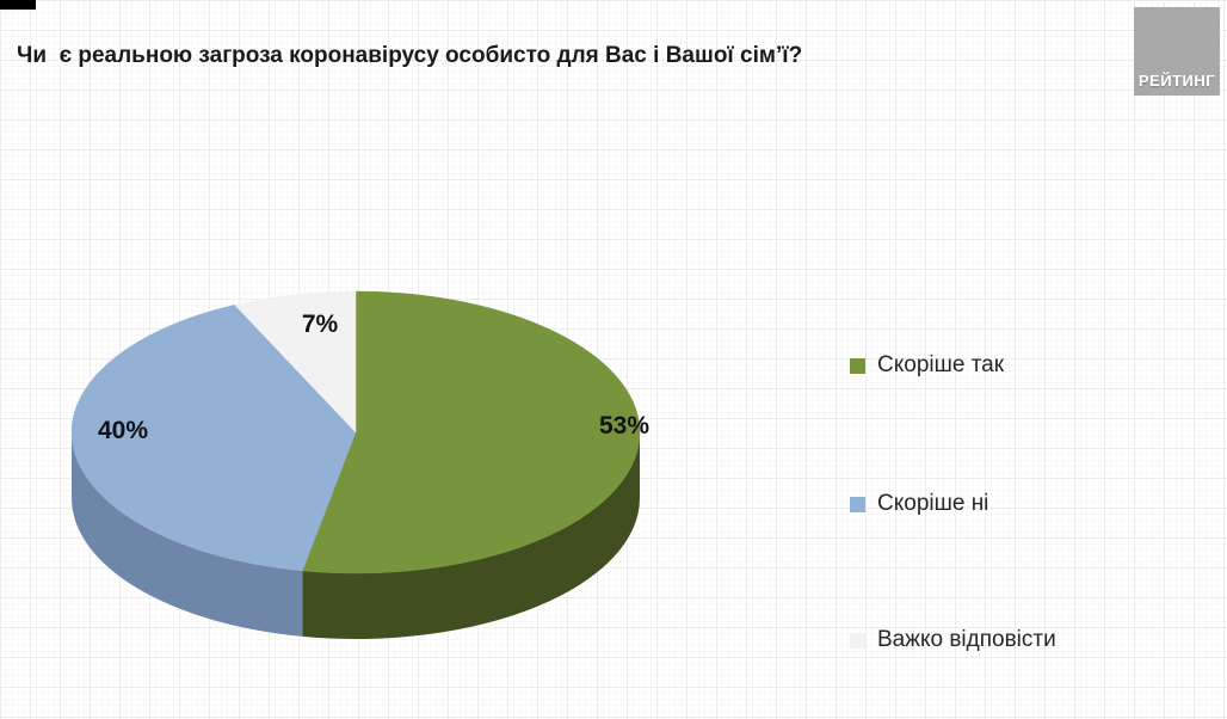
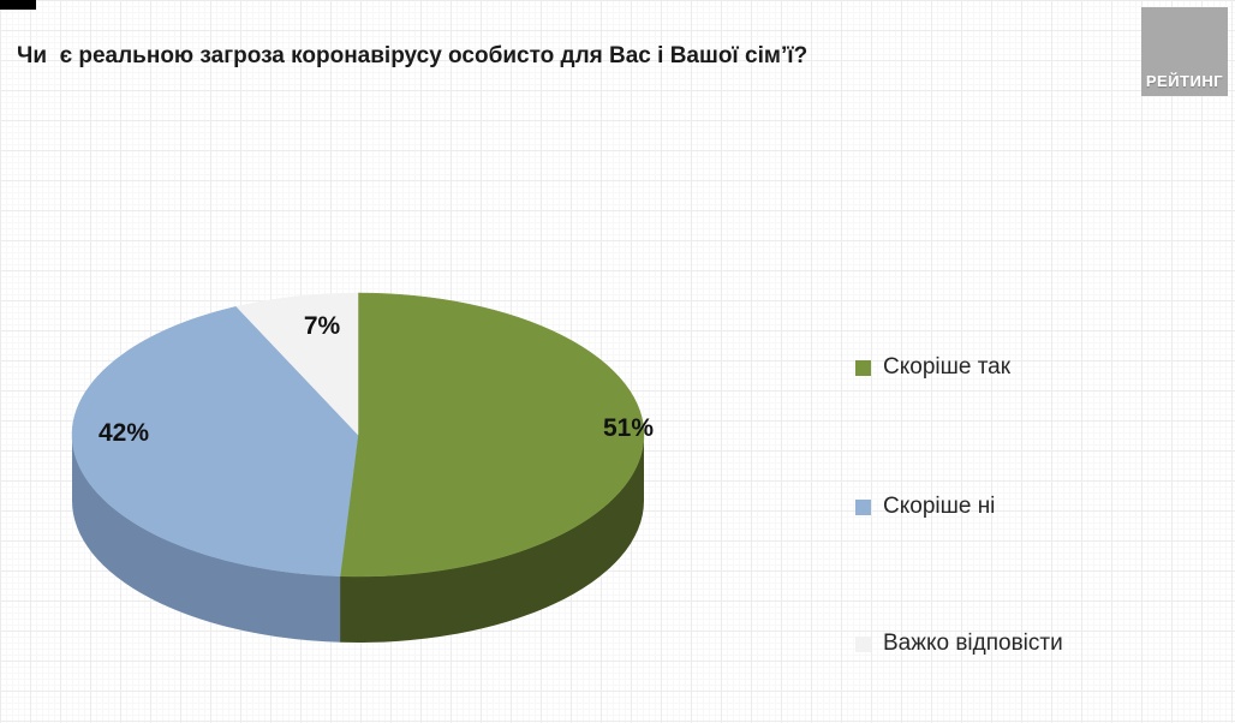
Скоріше так: 53% -> 51%
Скоріше ні: 40% -> 42%
